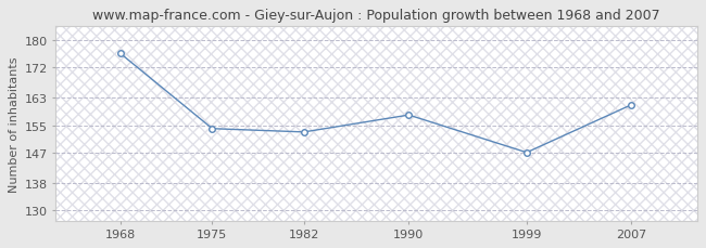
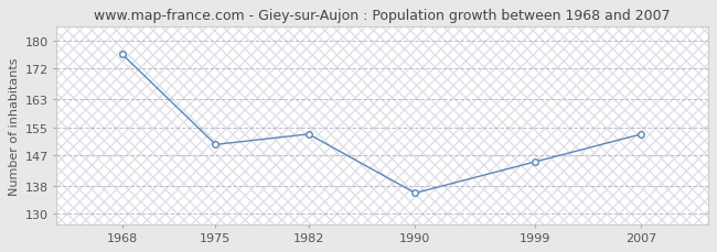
1975: 154 -> 150
1990: 158 -> 136
1999: 147 -> 145
2007: 161 -> 153
